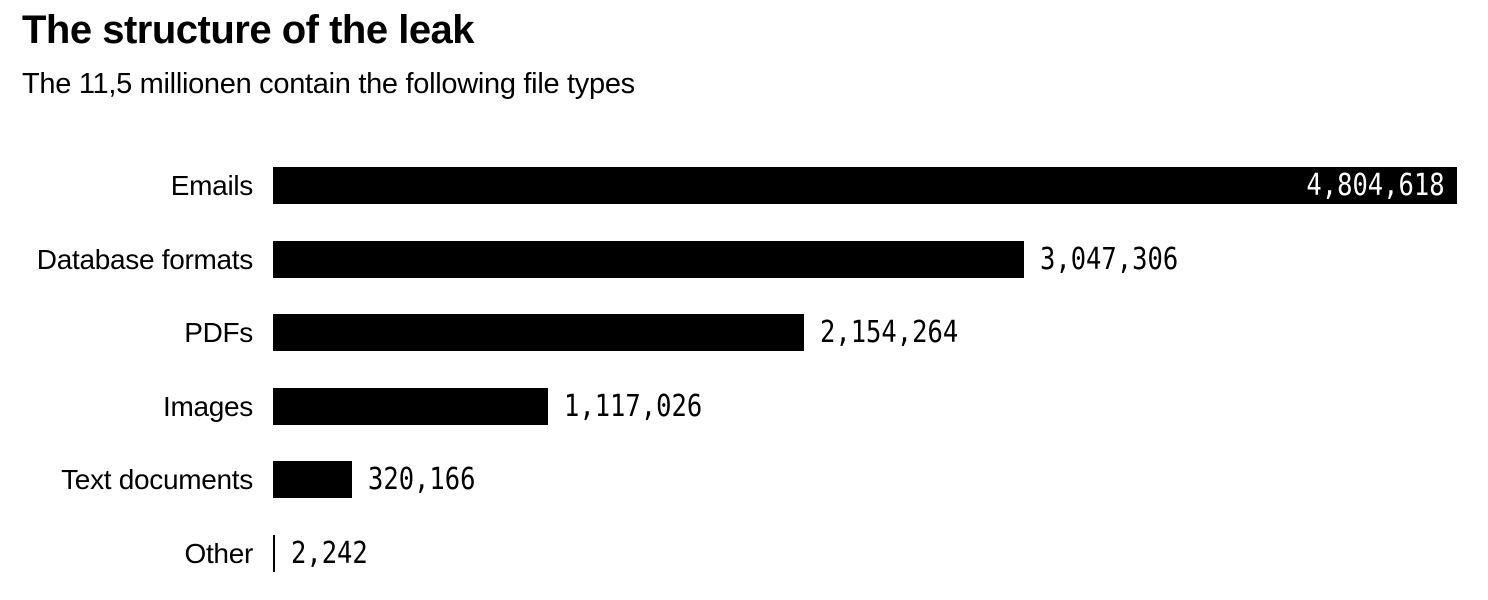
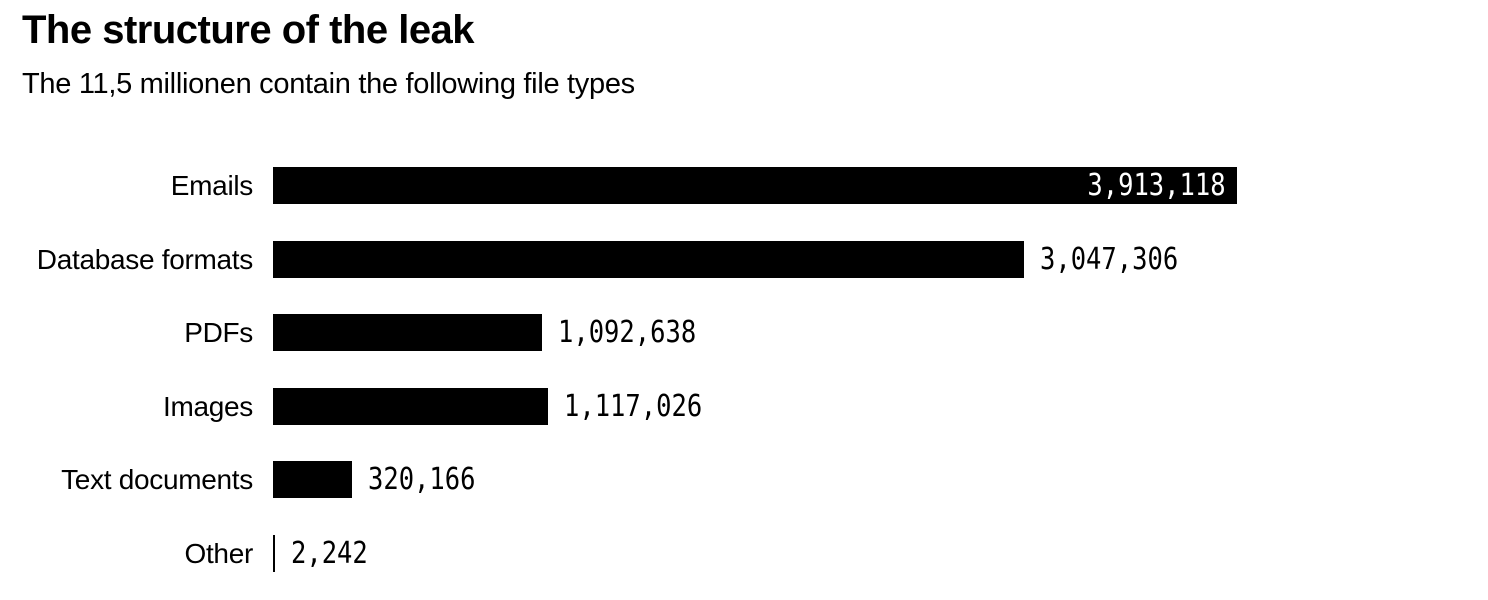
Emails: 4,804,618 -> 3,913,118
PDFs: 2,154,264 -> 1,092,638
